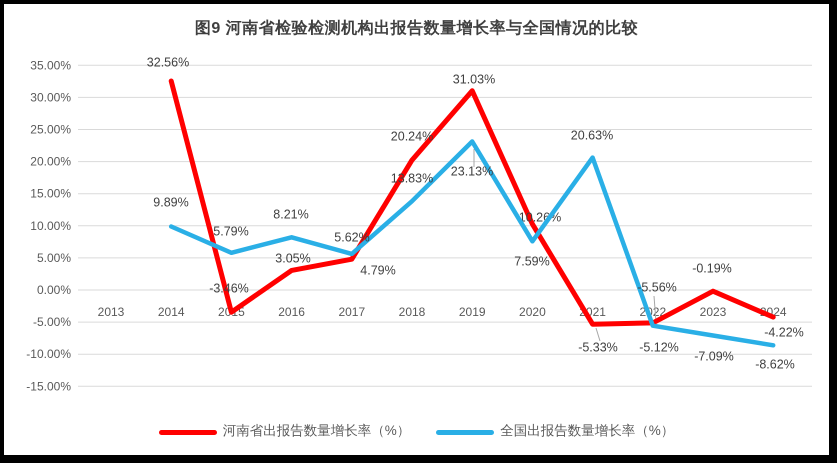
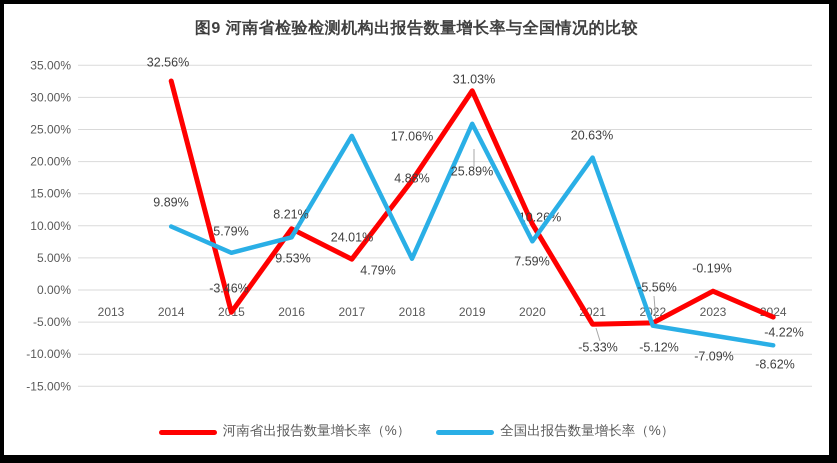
河南省出报告数量增长率（%）/2016: 3.05% -> 9.53%
全国出报告数量增长率（%）/2017: 5.62% -> 24.01%
河南省出报告数量增长率（%）/2018: 20.24% -> 17.06%
全国出报告数量增长率（%）/2018: 13.83% -> 4.88%
全国出报告数量增长率（%）/2019: 23.13% -> 25.89%
